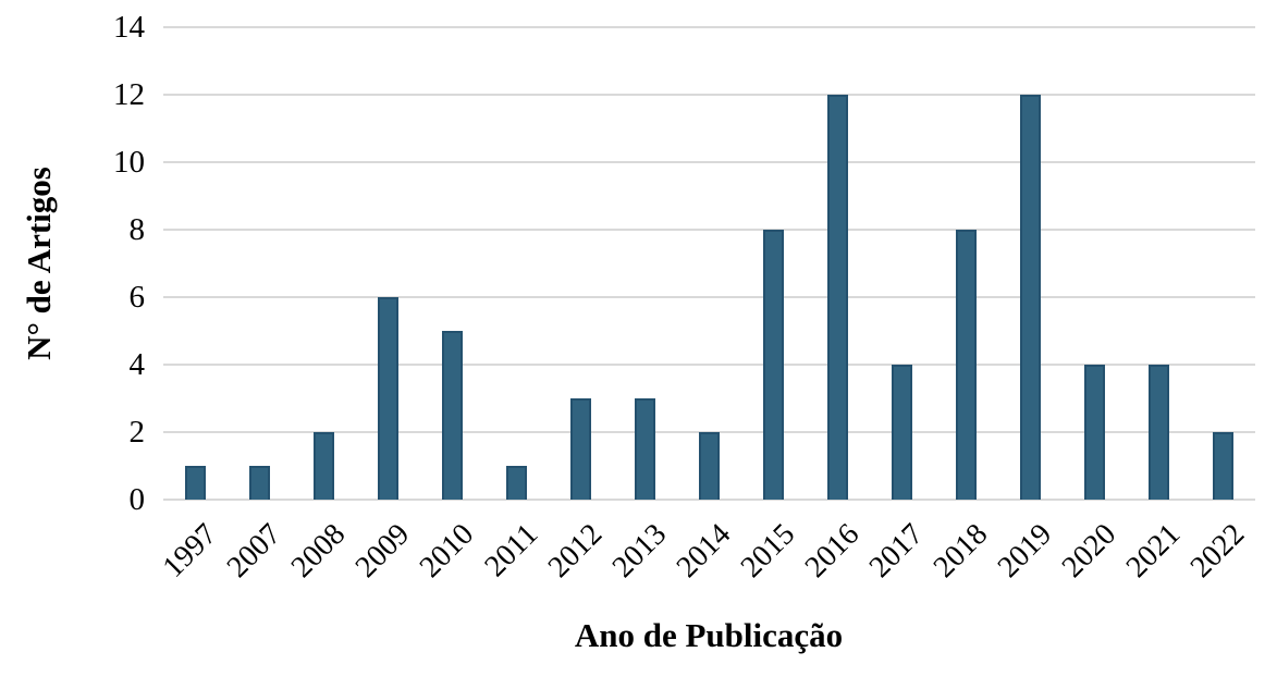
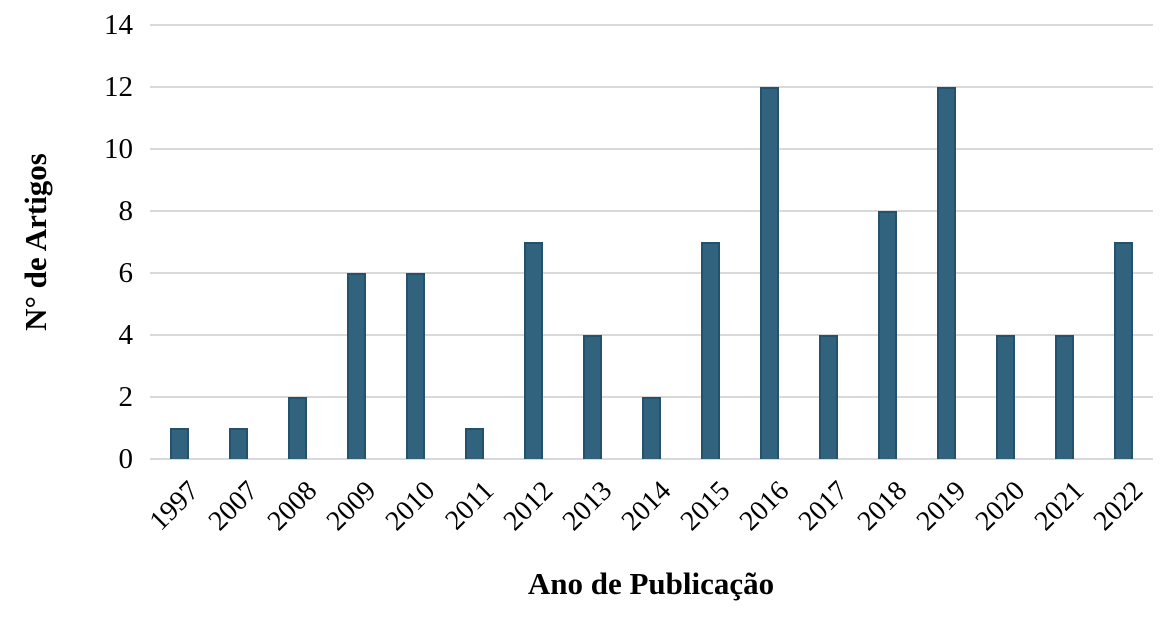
2010: 5 -> 6
2012: 3 -> 7
2013: 3 -> 4
2015: 8 -> 7
2022: 2 -> 7
